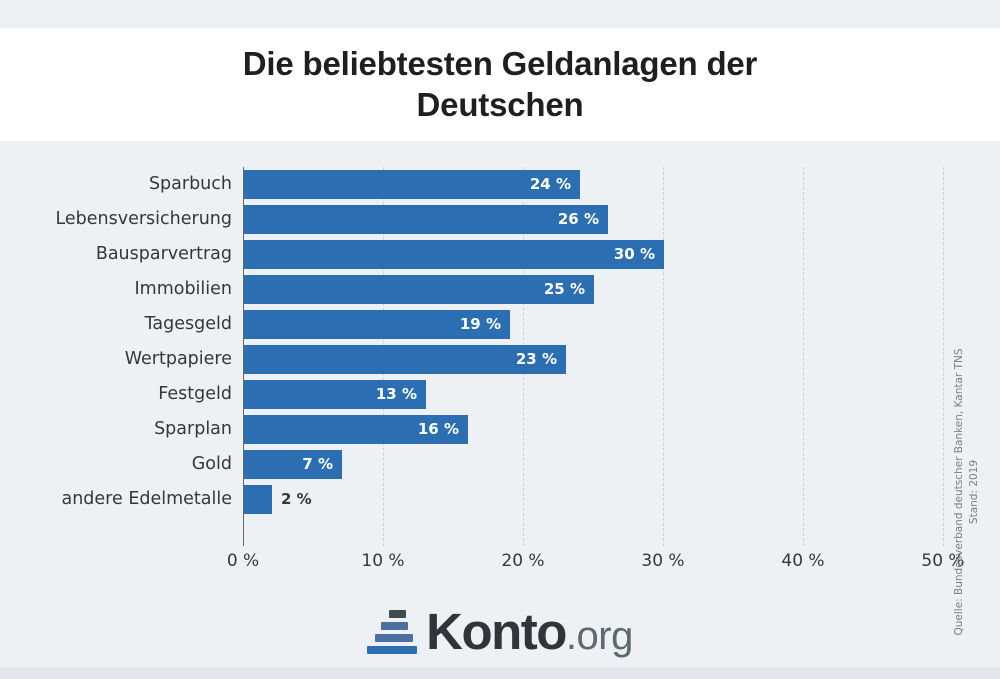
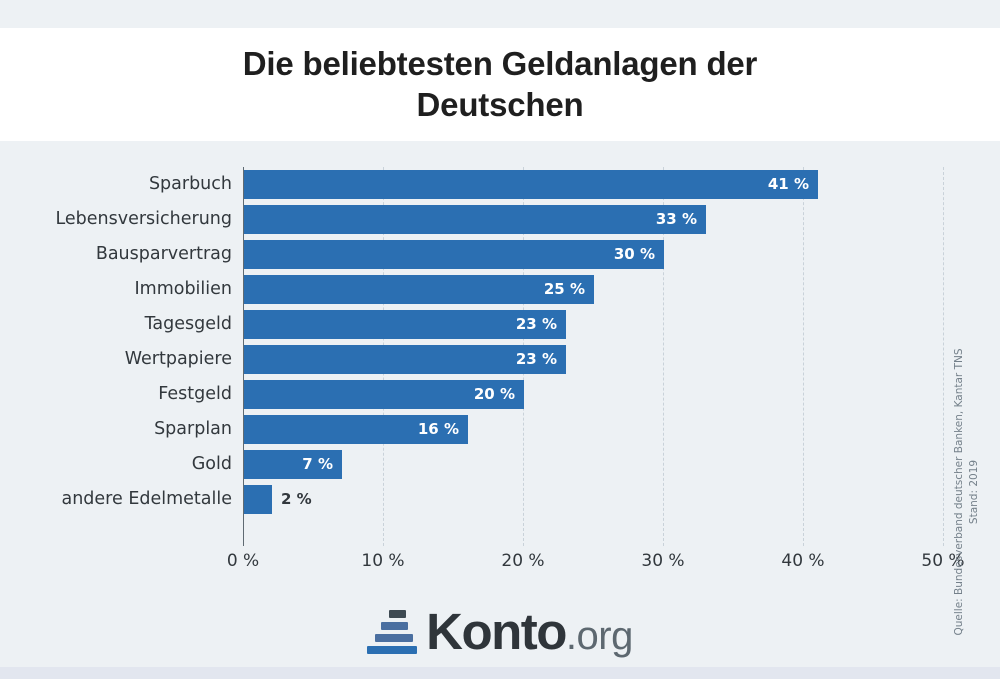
Sparbuch: 24 -> 41
Lebensversicherung: 26 -> 33
Tagesgeld: 19 -> 23
Festgeld: 13 -> 20
